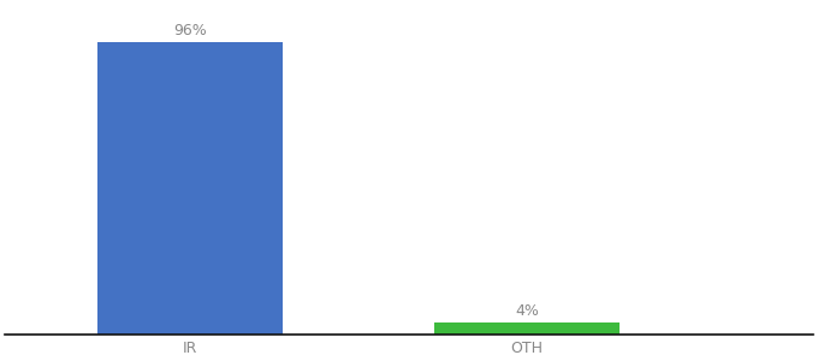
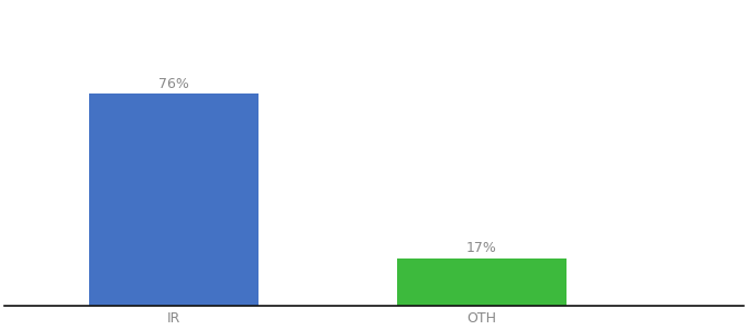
IR: 96% -> 76%
OTH: 4% -> 17%
